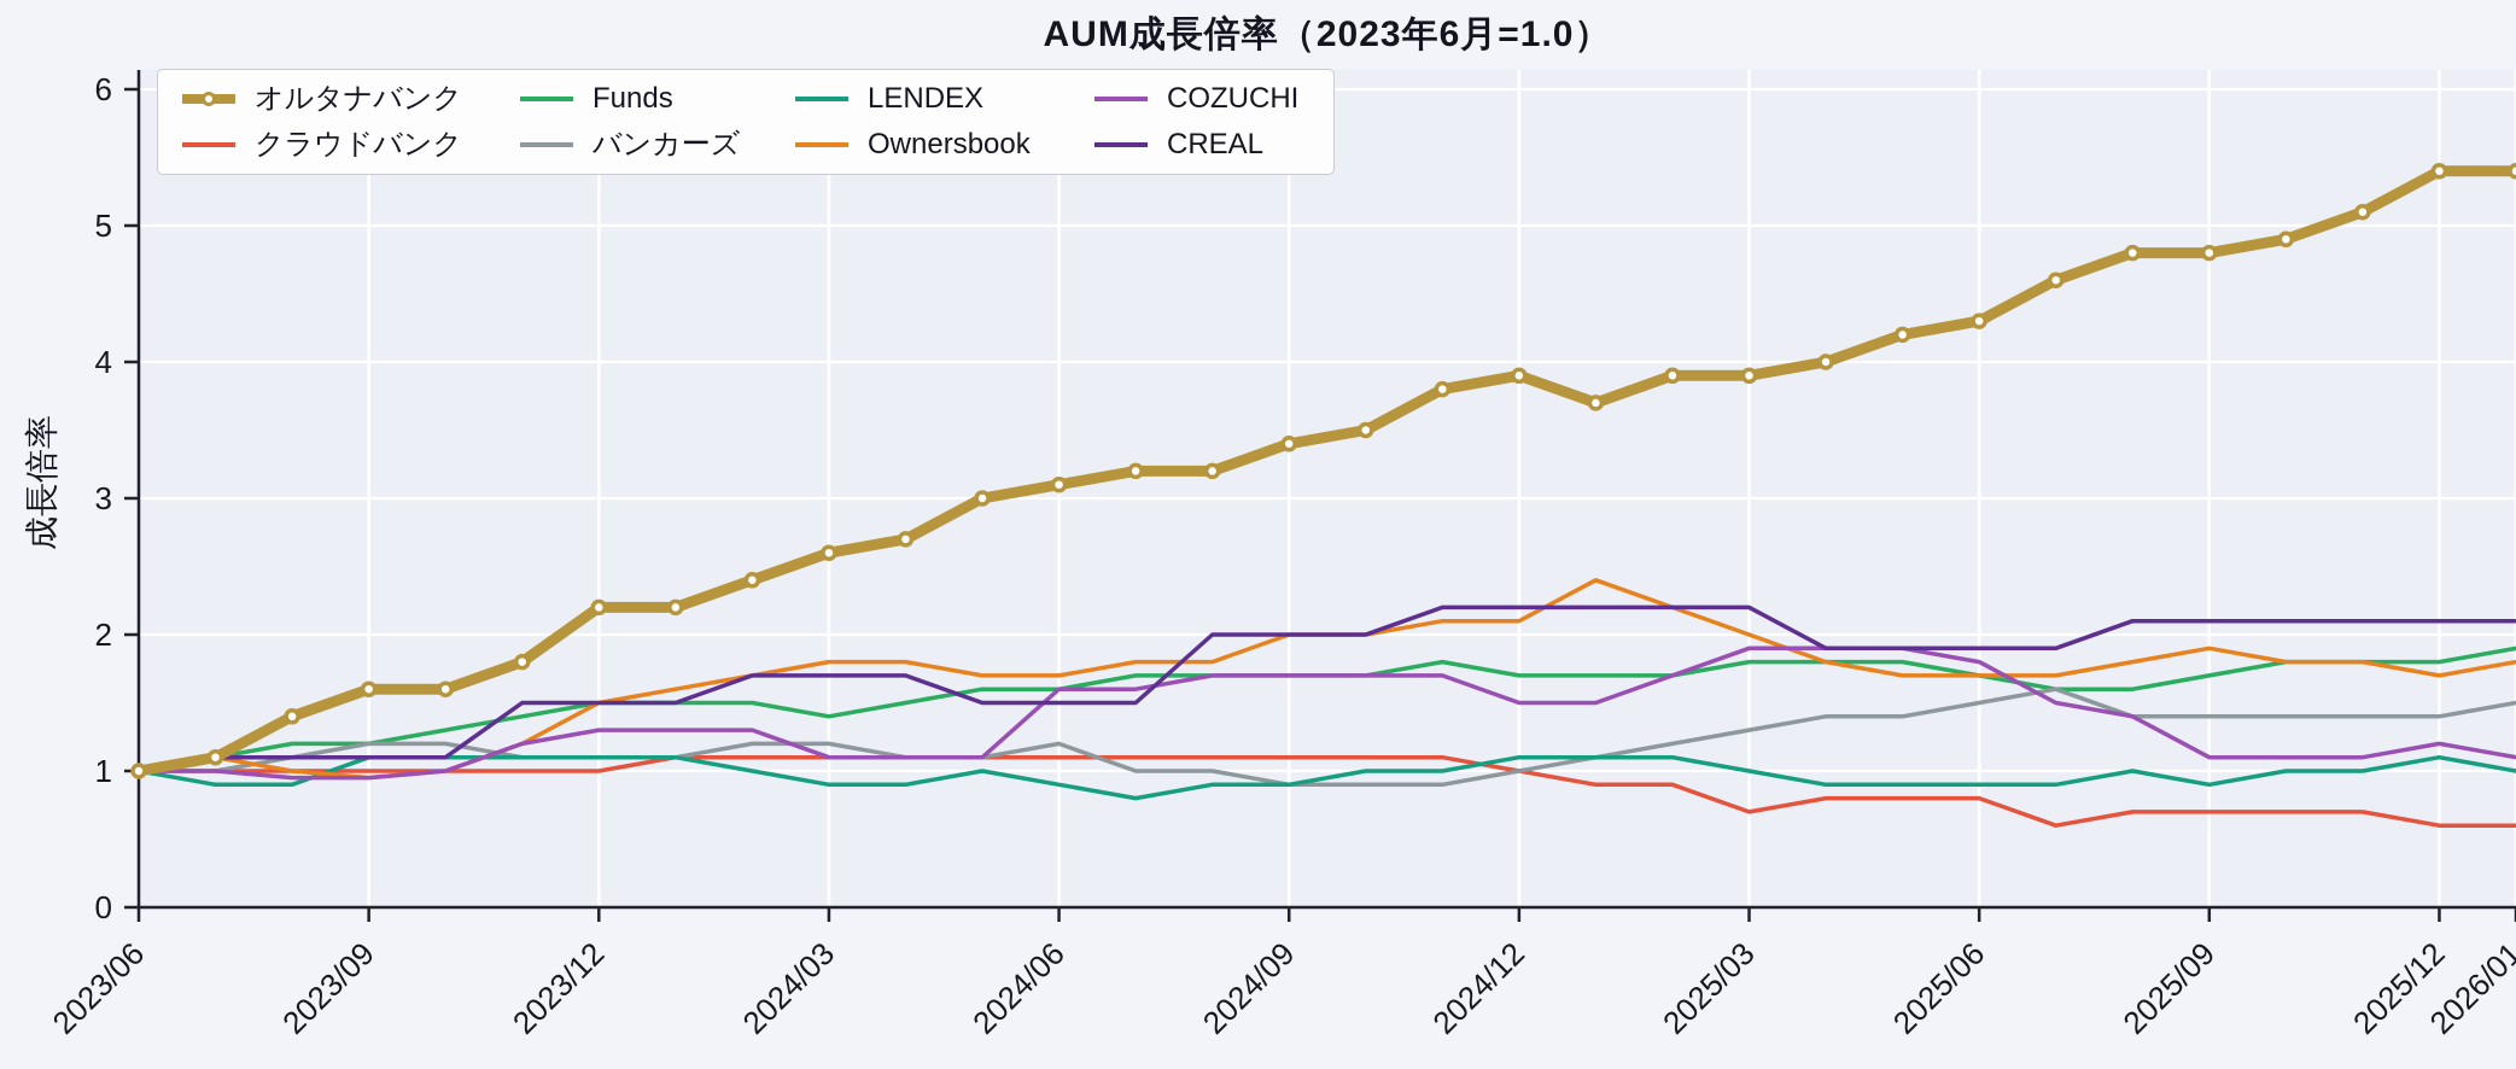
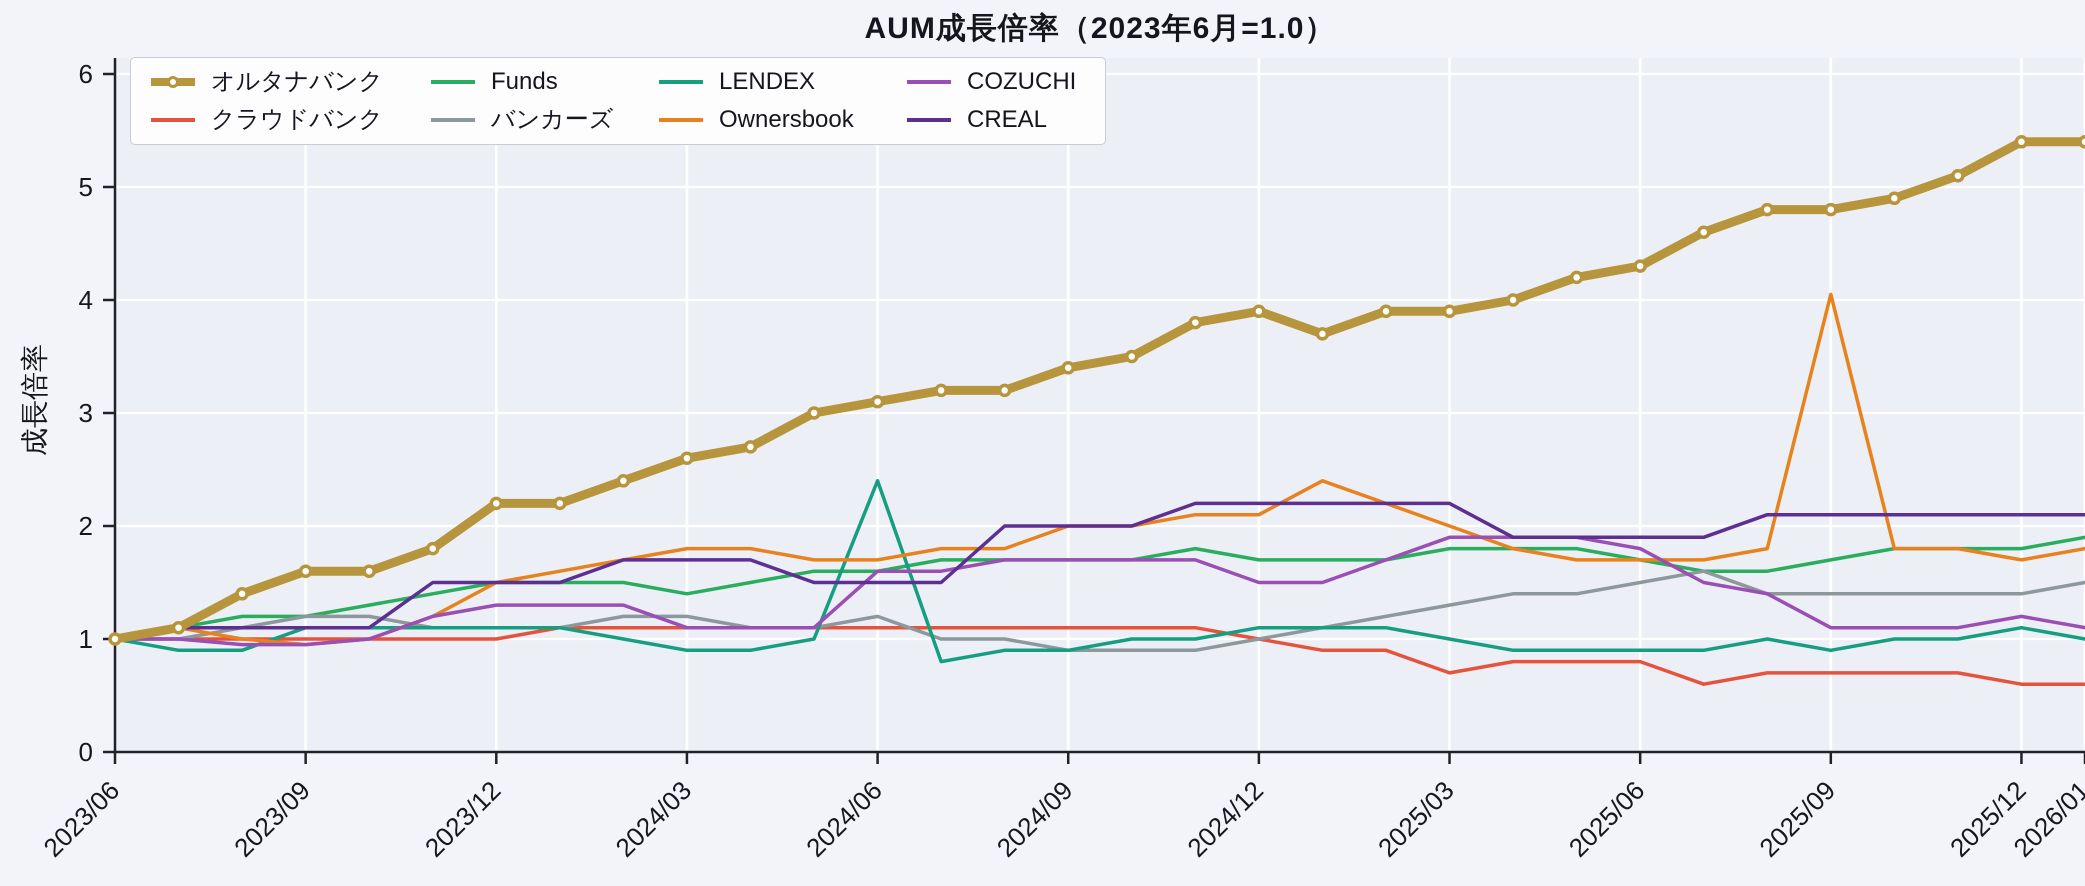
LENDEX/2024/06: 0.9 -> 2.4
Ownersbook/2025/09: 1.90 -> 4.05
